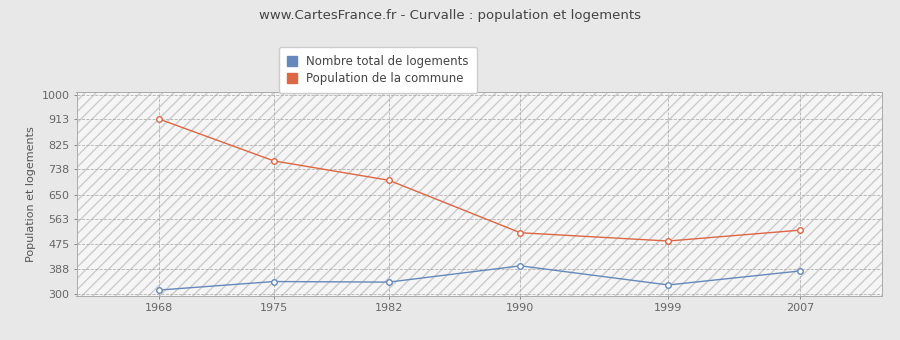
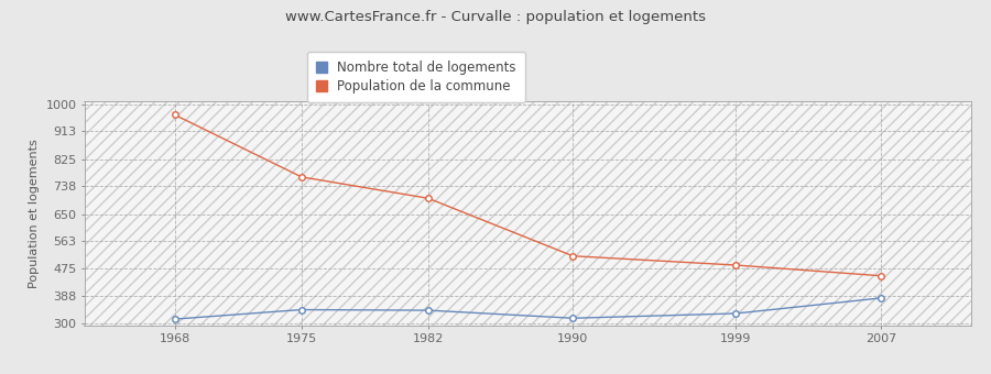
Population de la commune/1968: 915 -> 966
Nombre total de logements/1990: 400 -> 318
Population de la commune/2007: 525 -> 453
